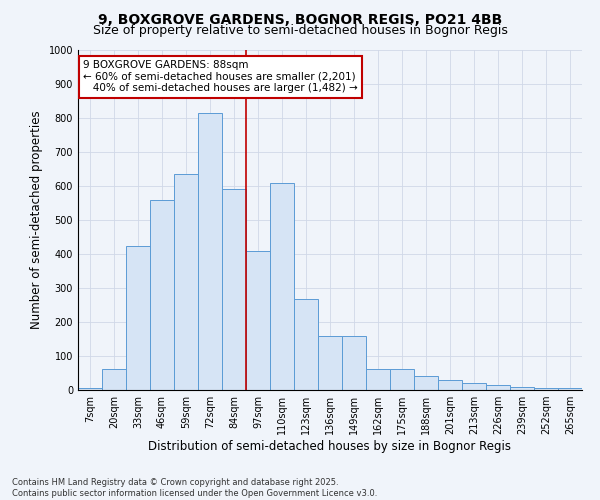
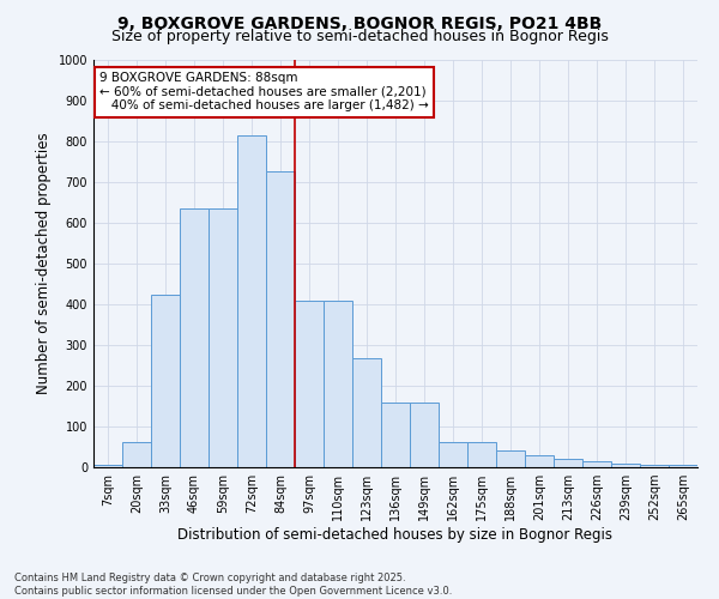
46sqm: 560 -> 635
84sqm: 590 -> 725
110sqm: 610 -> 408
